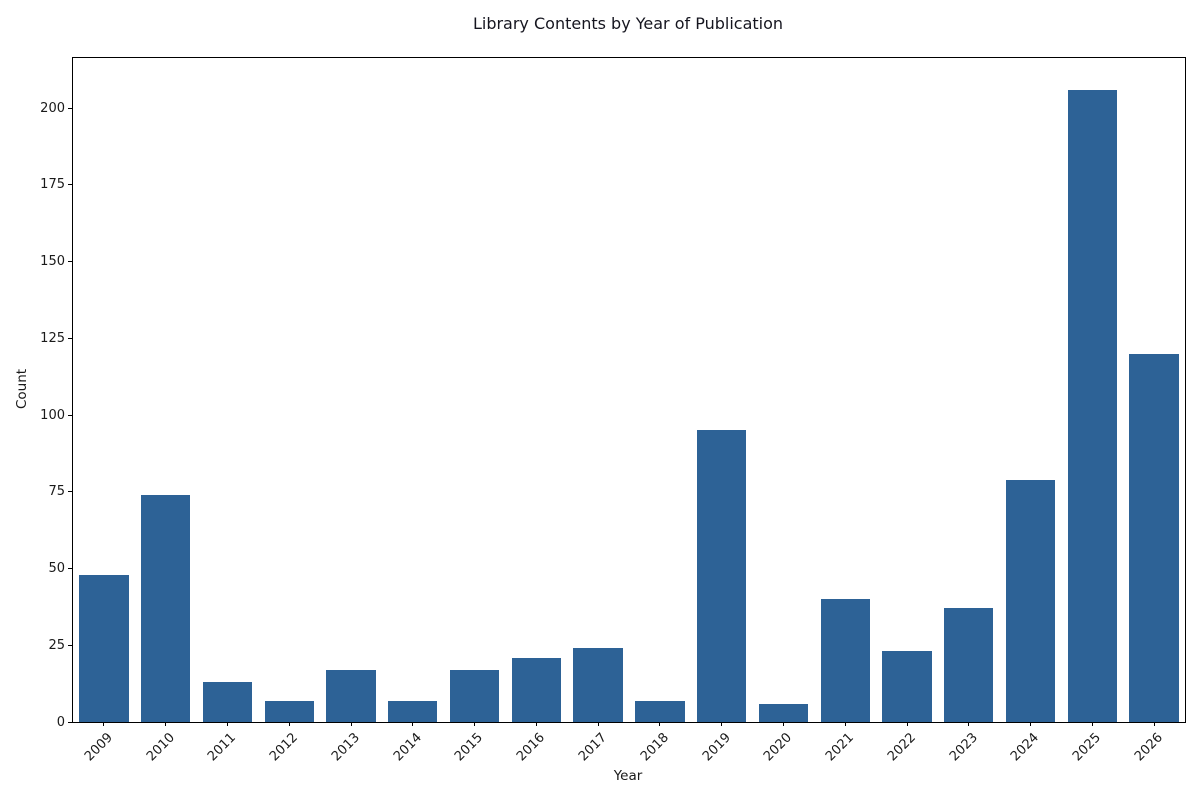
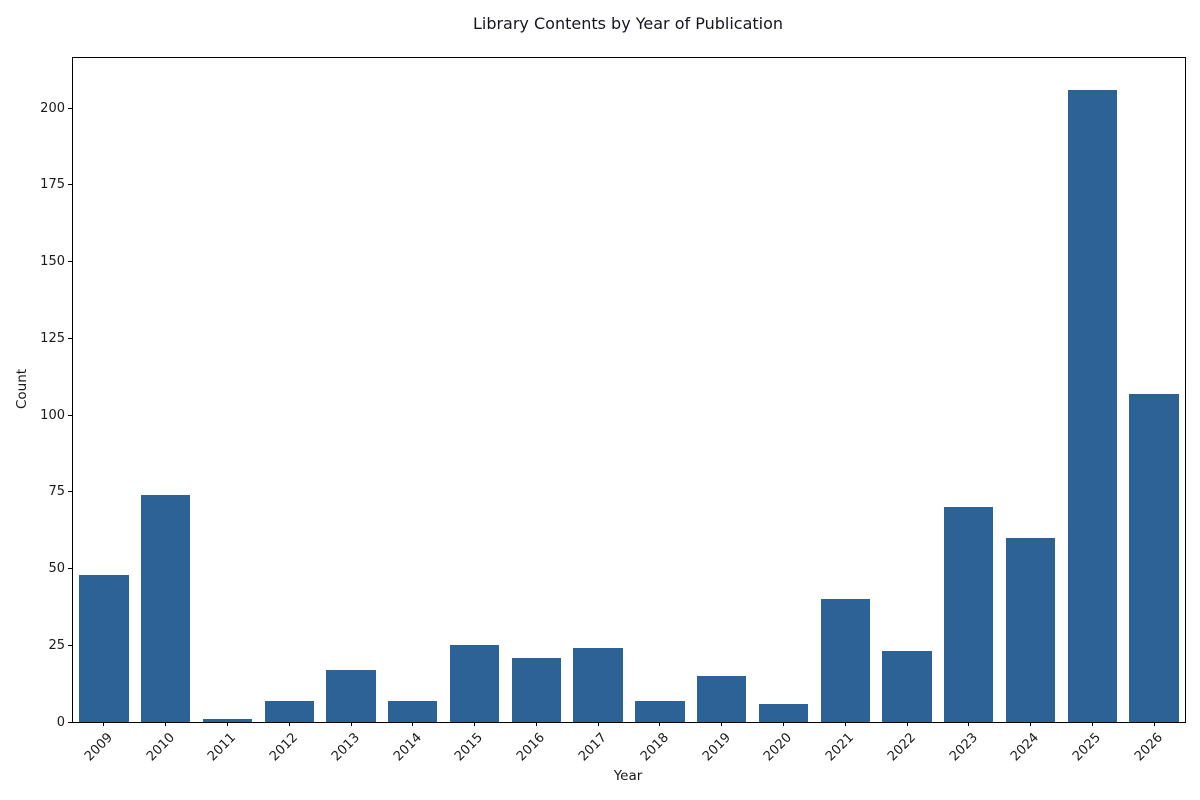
2011: 13 -> 1
2015: 17 -> 25
2019: 95 -> 15
2023: 37 -> 70
2024: 79 -> 60
2026: 120 -> 107
